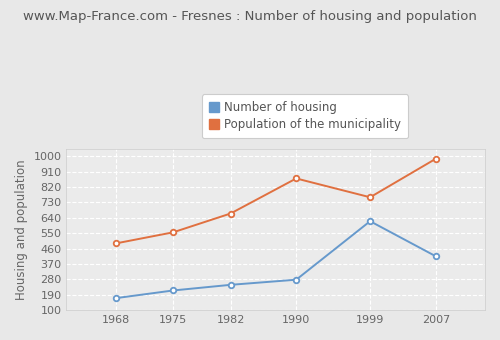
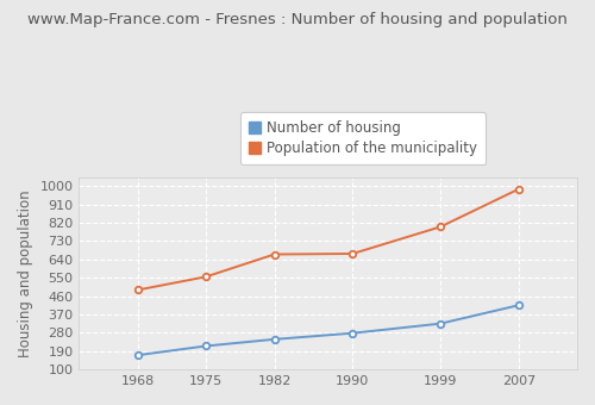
Population of the municipality/1990: 870 -> 670
Number of housing/1999: 620 -> 320
Population of the municipality/1999: 760 -> 800
